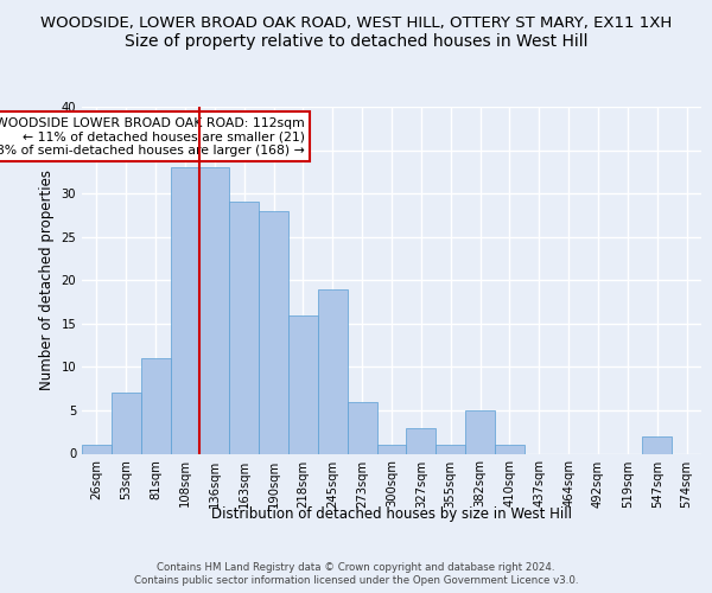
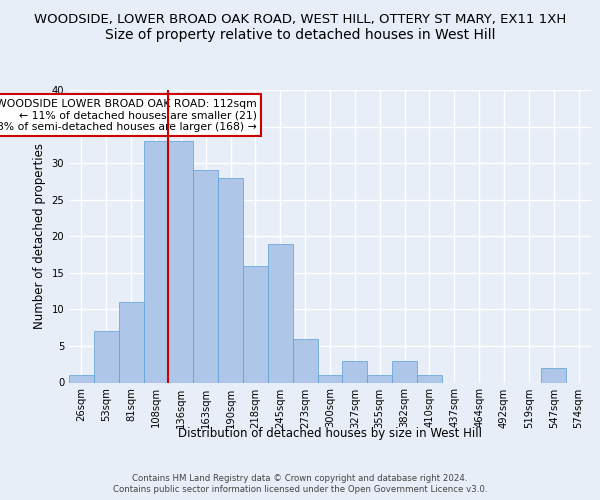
382sqm: 5 -> 3
